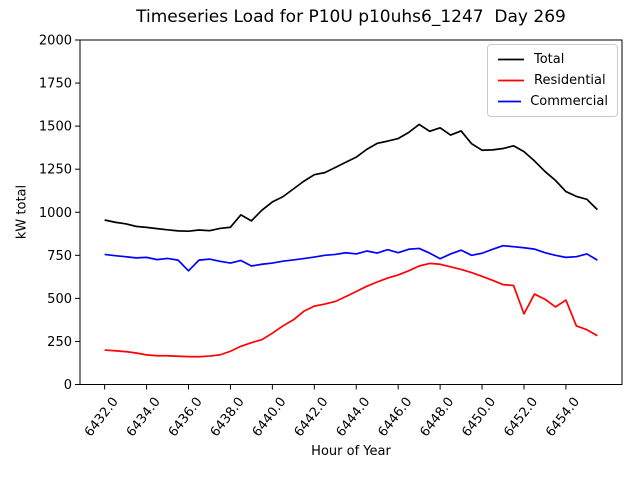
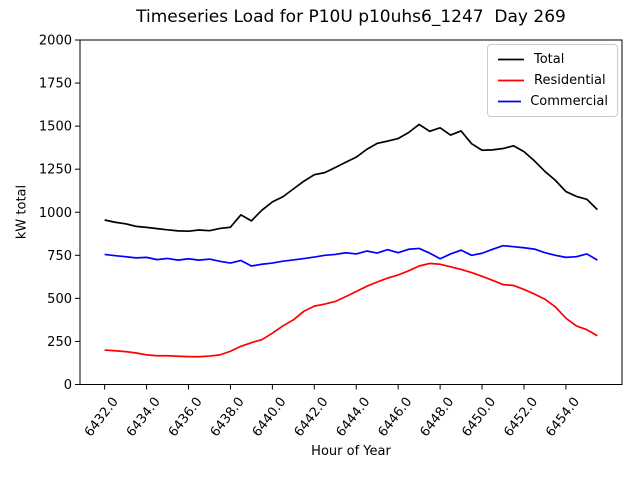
Commercial/6436.0: 660 -> 730
Residential/6452.0: 410 -> 550
Residential/6454.0: 490 -> 380
